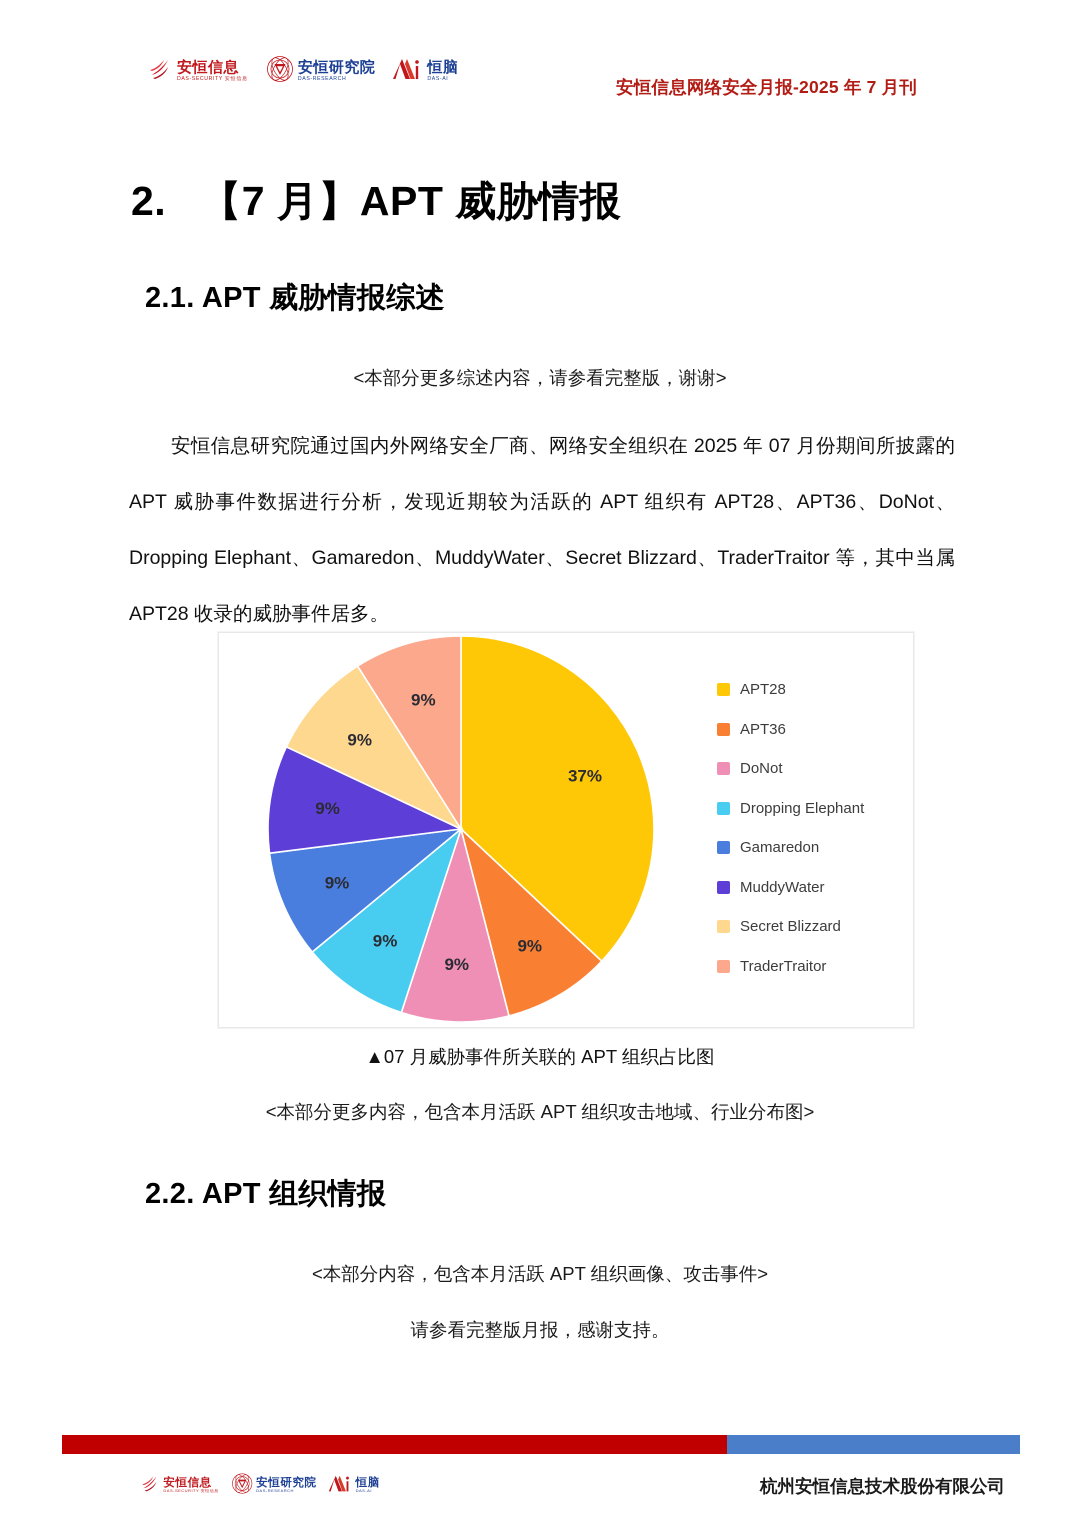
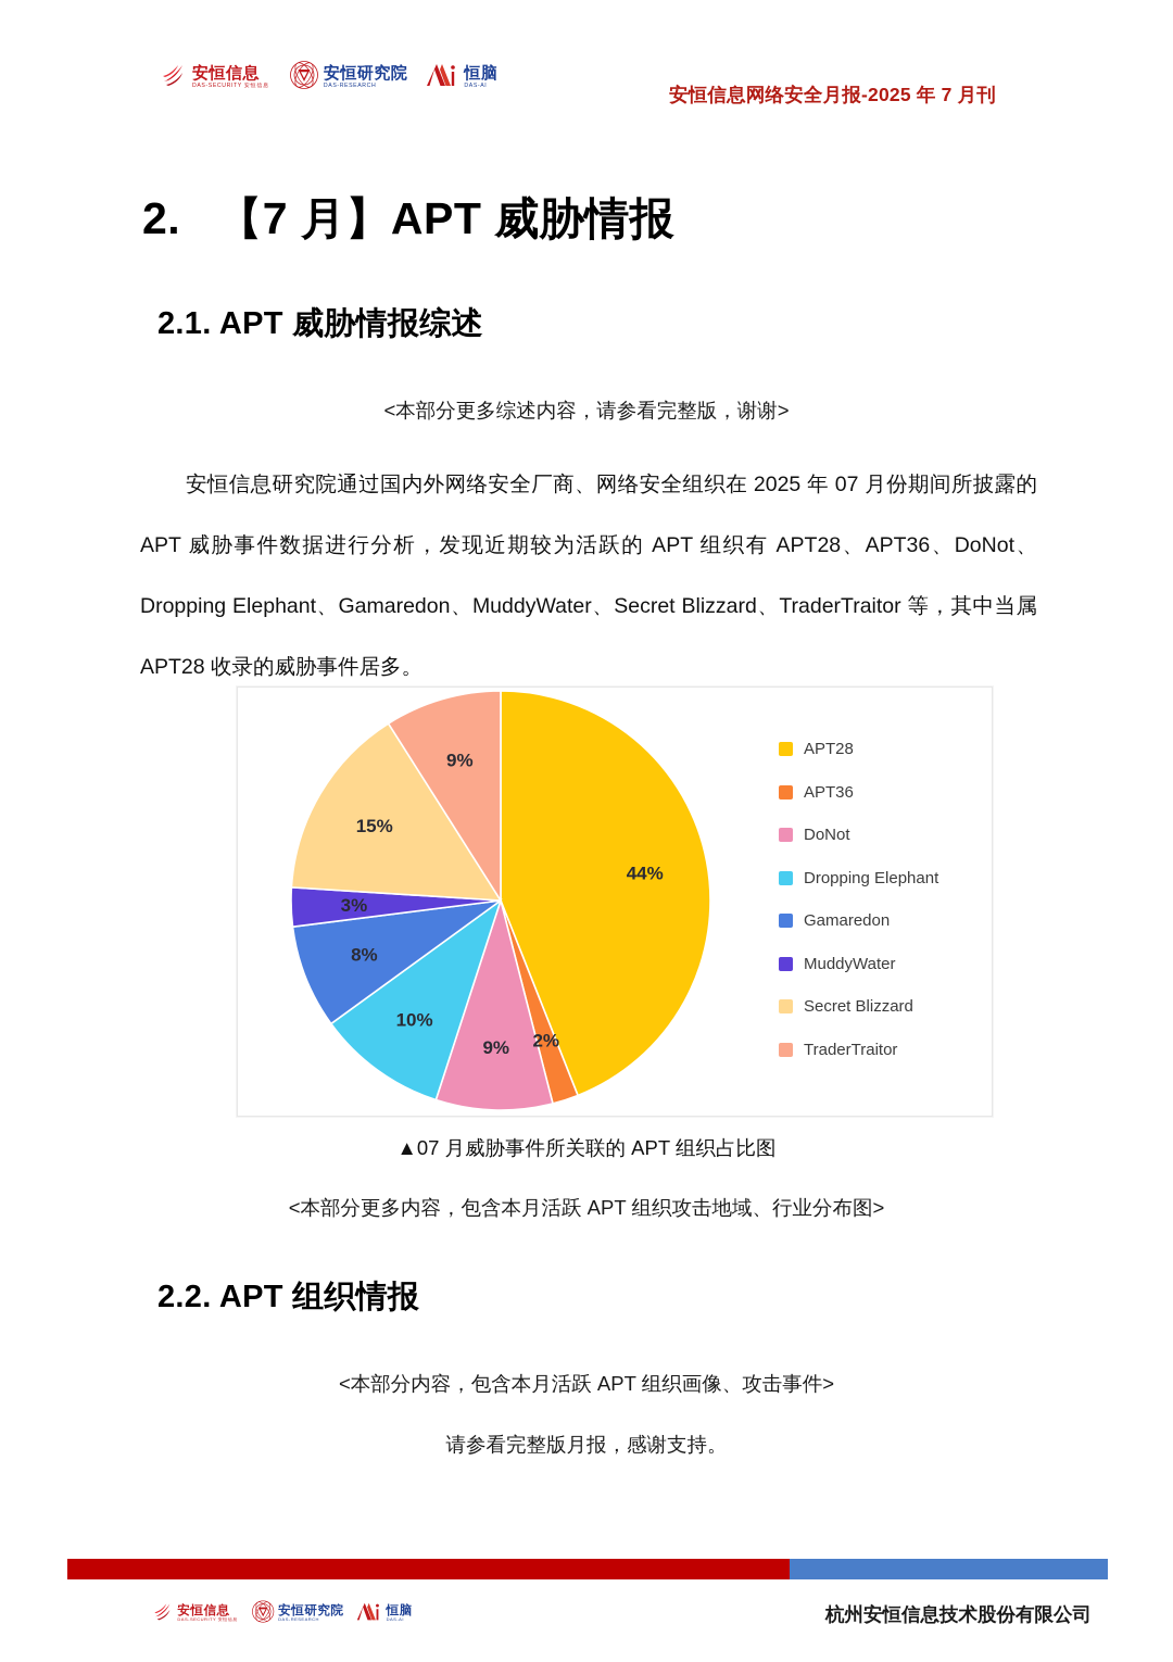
APT28: 37% -> 44%
APT36: 9% -> 2%
Dropping Elephant: 9% -> 10%
Gamaredon: 9% -> 8%
MuddyWater: 9% -> 3%
Secret Blizzard: 9% -> 15%
